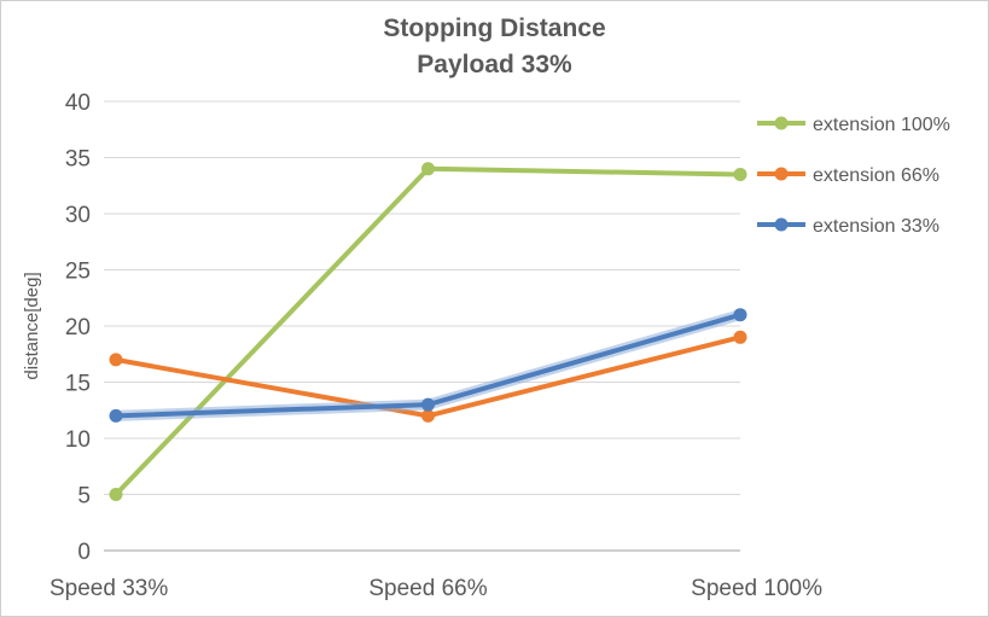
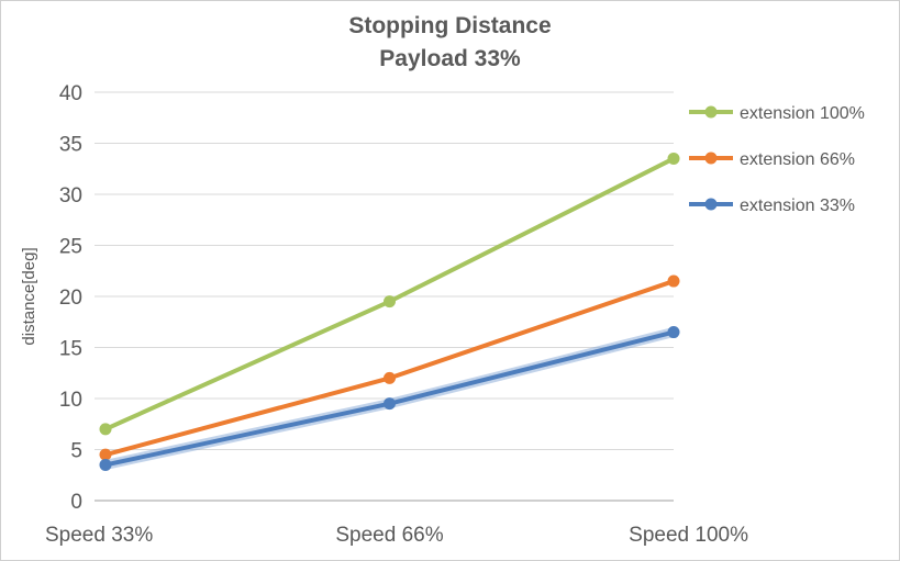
extension 100%/Speed 33%: 5 -> 7
extension 66%/Speed 33%: 17 -> 4
extension 33%/Speed 33%: 12 -> 4
extension 100%/Speed 66%: 34 -> 20
extension 33%/Speed 66%: 13 -> 10
extension 66%/Speed 100%: 19 -> 22
extension 33%/Speed 100%: 21 -> 16
